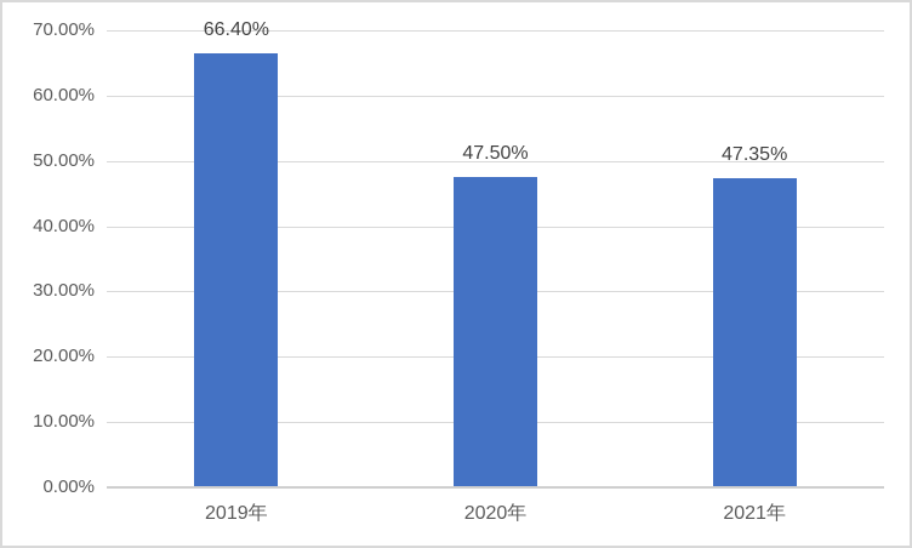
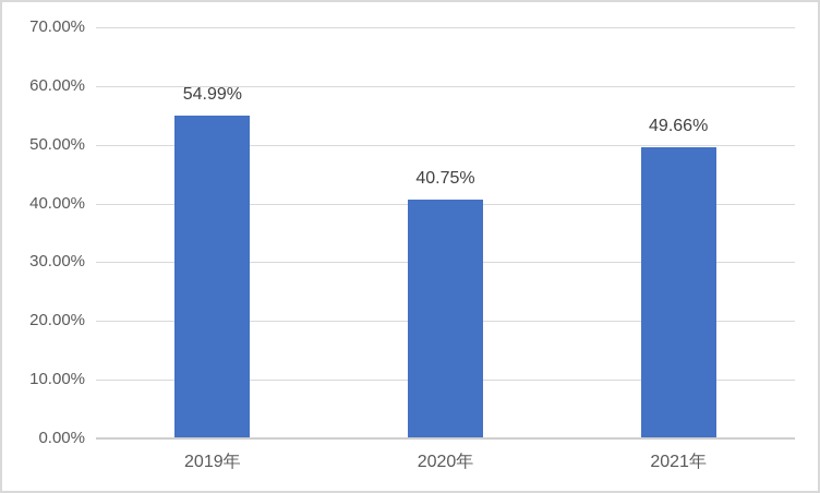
2019年: 66.40% -> 54.99%
2020年: 47.50% -> 40.75%
2021年: 47.35% -> 49.66%
